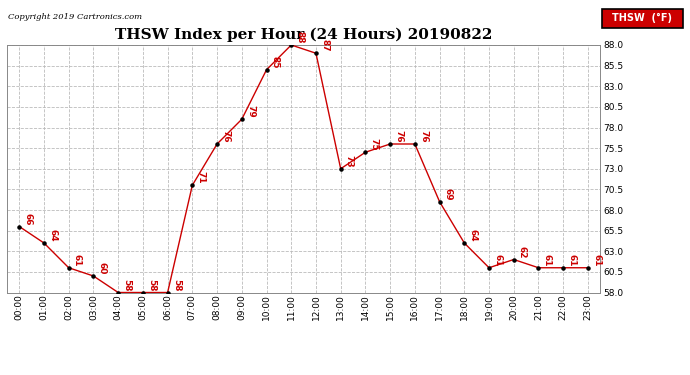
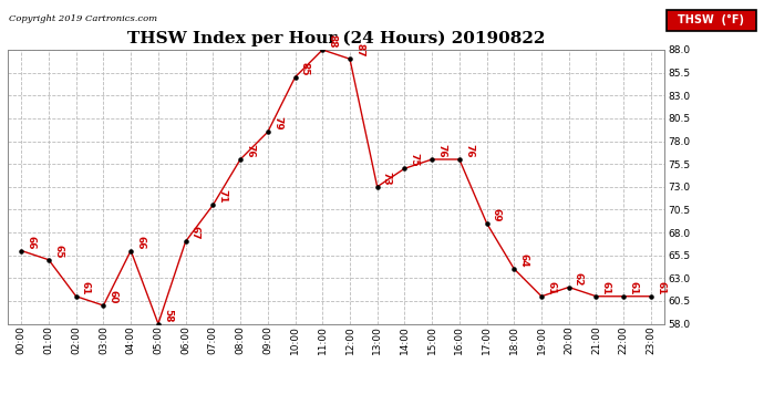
01:00: 64 -> 65
04:00: 58 -> 66
06:00: 58 -> 67
